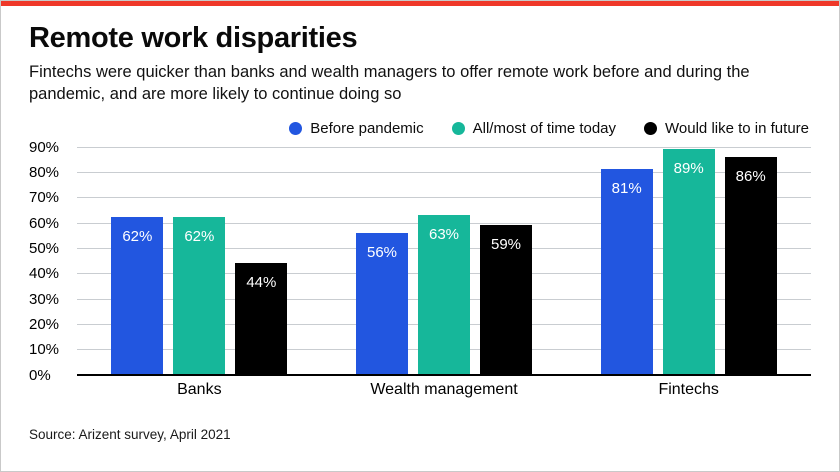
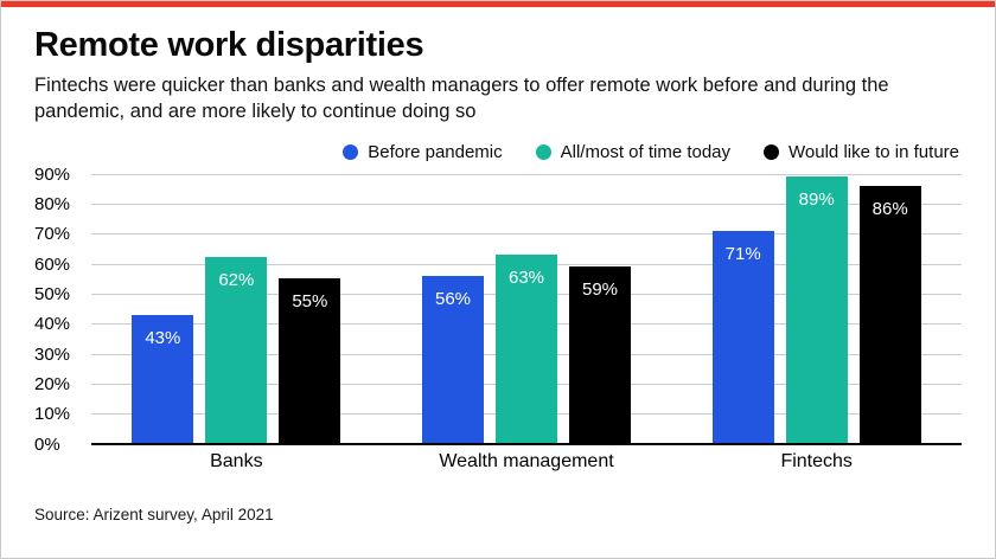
Before pandemic/Banks: 62% -> 43%
Would like to in future/Banks: 44% -> 55%
Before pandemic/Fintechs: 81% -> 71%
